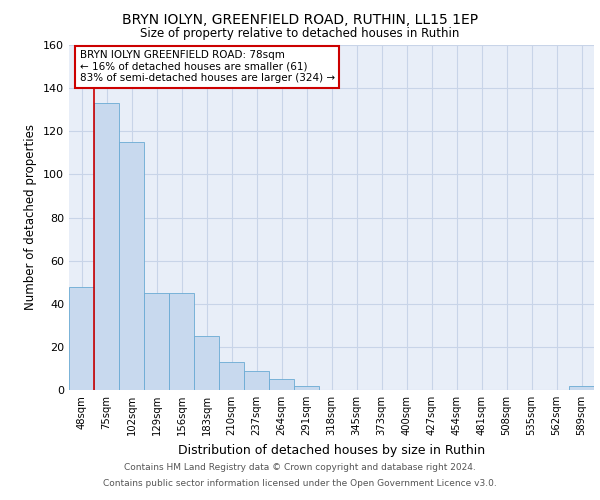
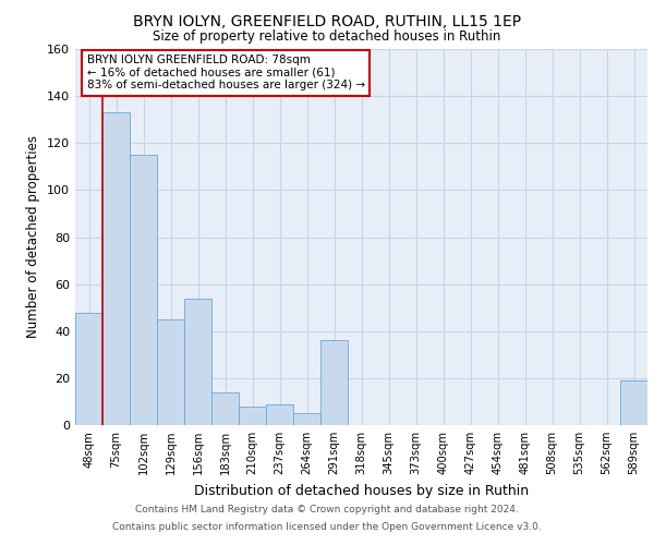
156sqm: 45 -> 54
183sqm: 25 -> 14
210sqm: 13 -> 8
291sqm: 2 -> 36
589sqm: 2 -> 19
